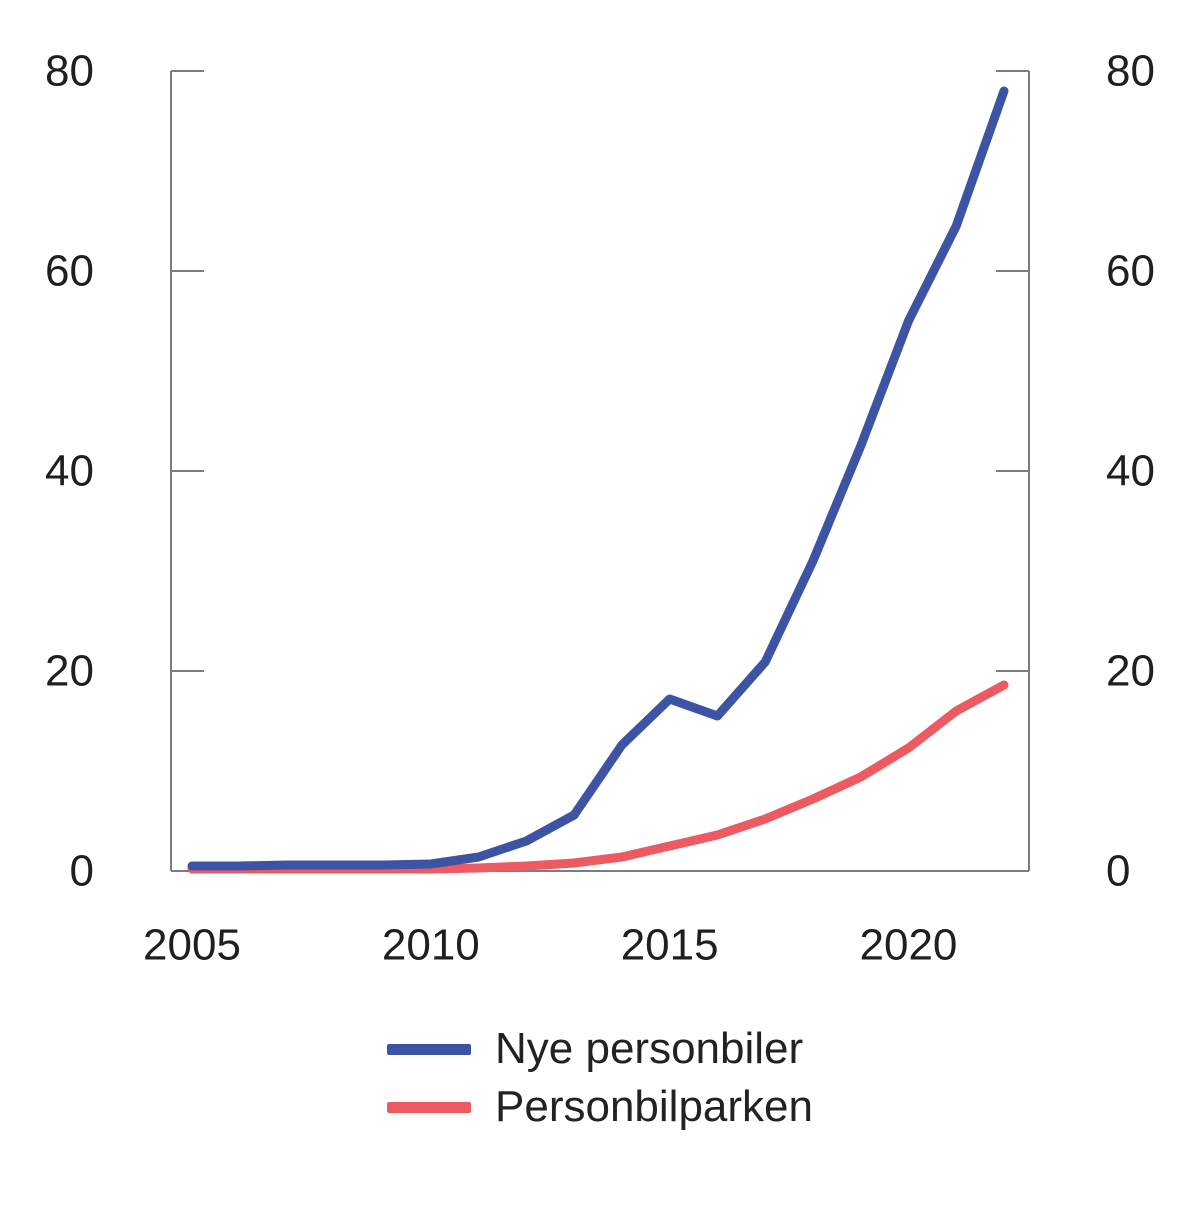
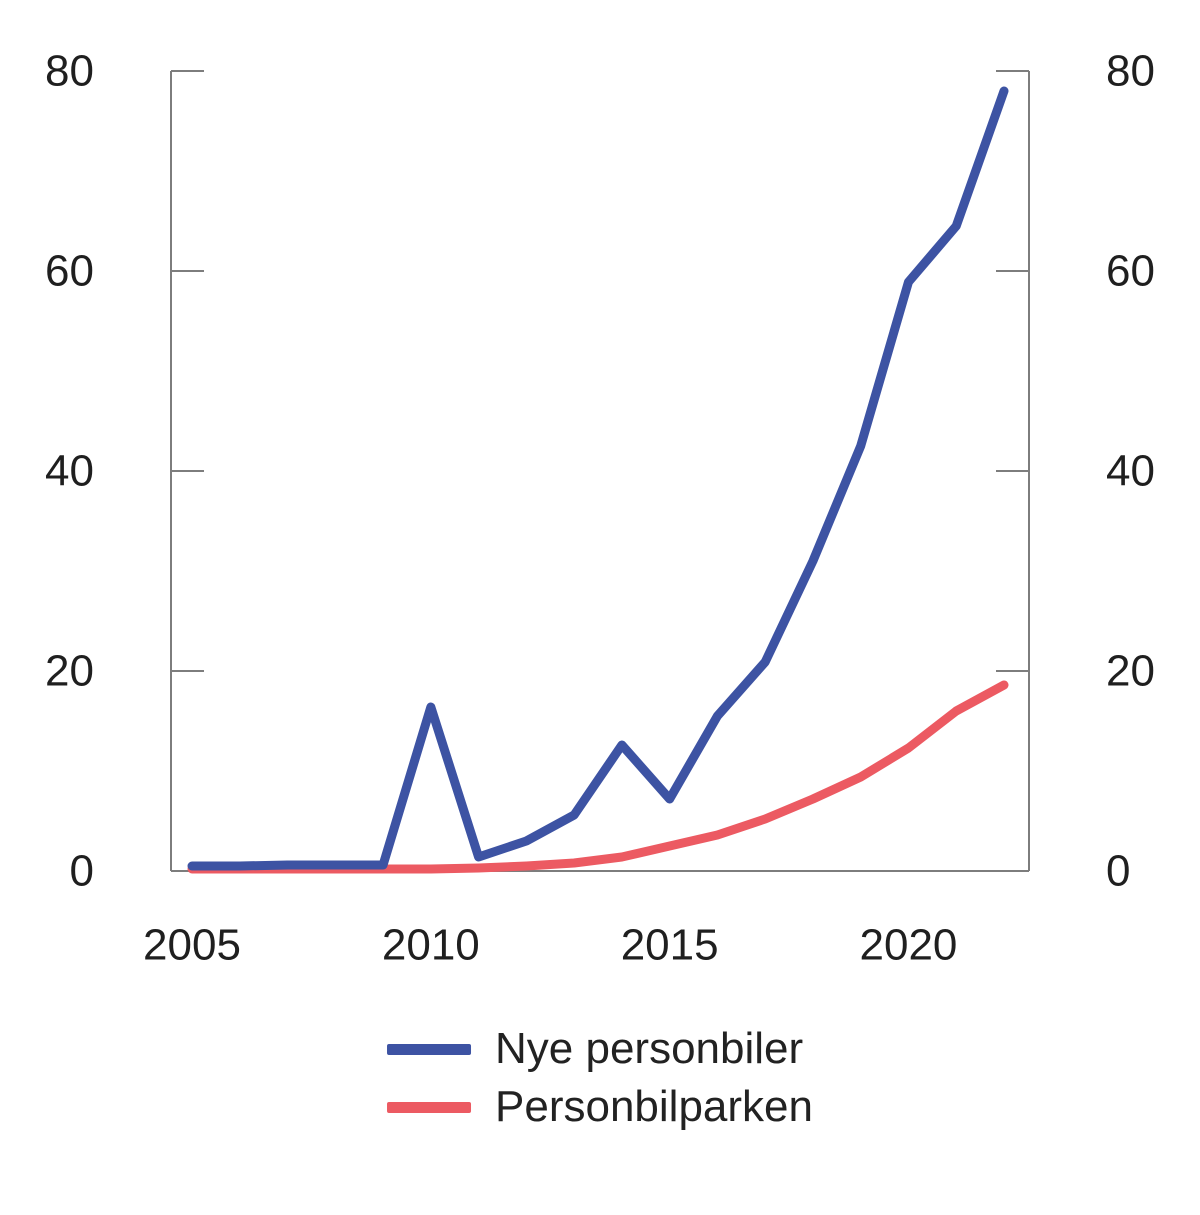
Nye personbiler/2010: 0.7 -> 16.4
Nye personbiler/2015: 17.2 -> 7.2
Nye personbiler/2020: 55.0 -> 58.9
